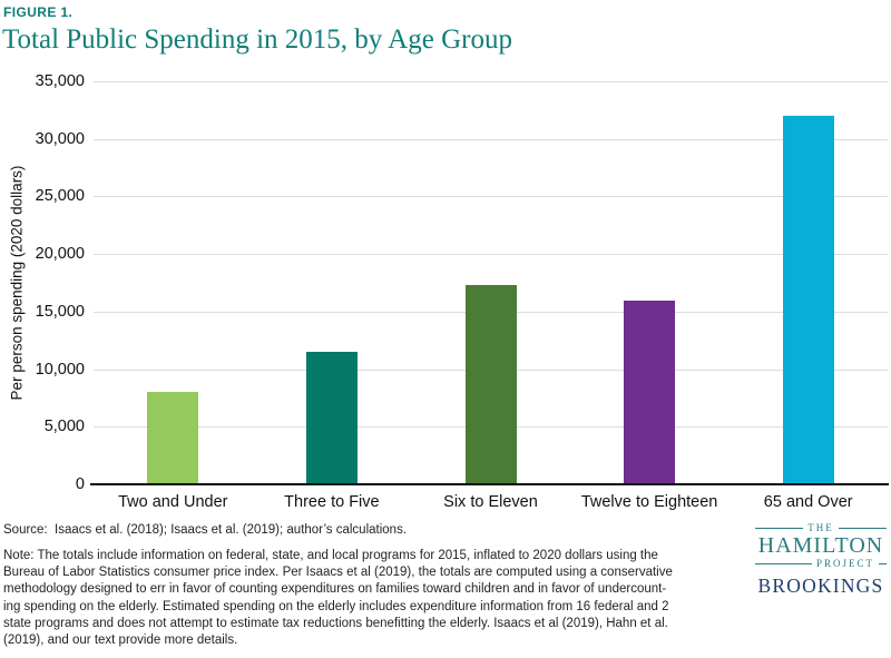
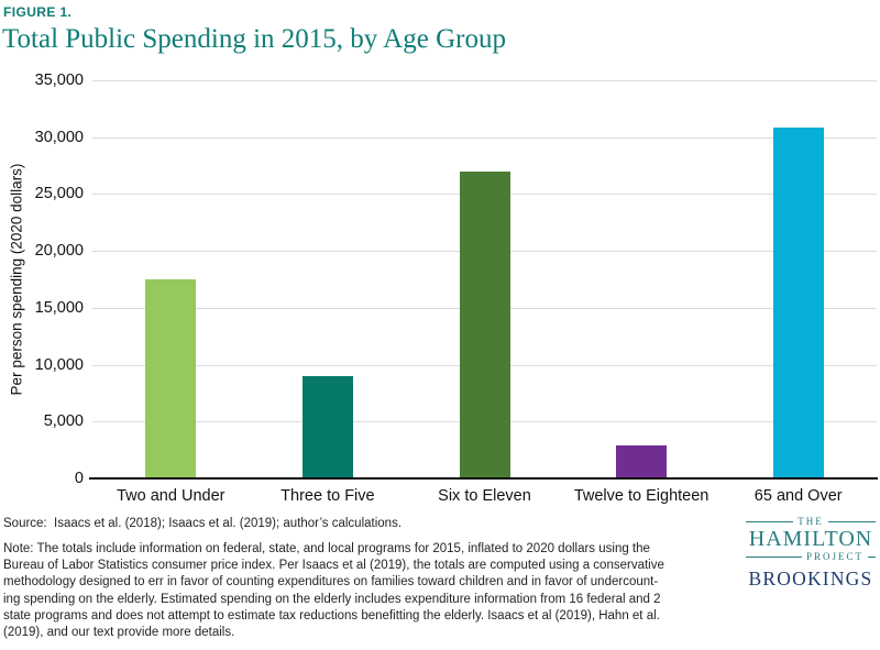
Two and Under: 8000 -> 17500
Three to Five: 11500 -> 9000
Six to Eleven: 17300 -> 27000
Twelve to Eighteen: 16000 -> 2900
65 and Over: 32000 -> 30800
